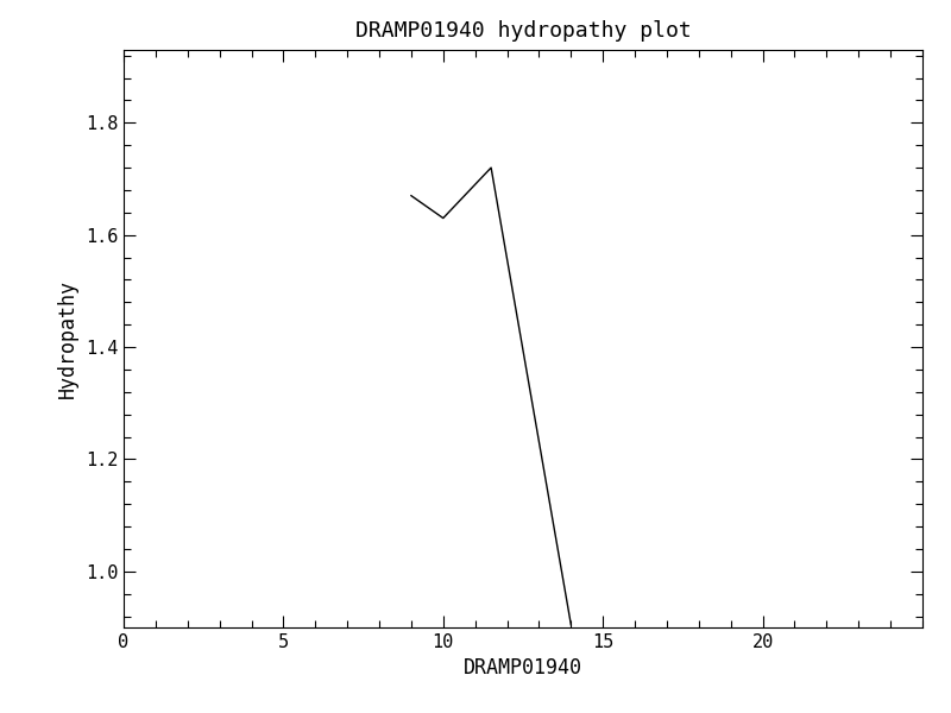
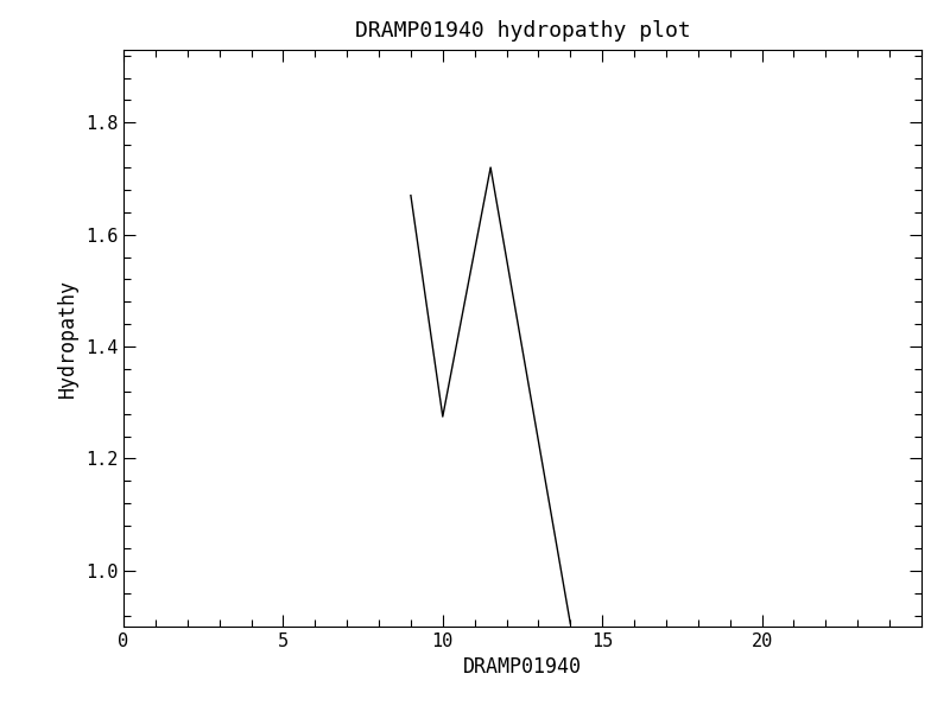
10: 1.630 -> 1.275
